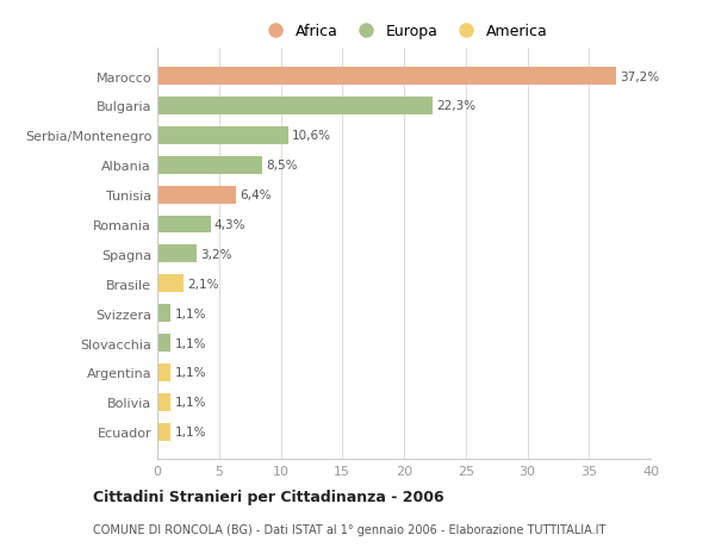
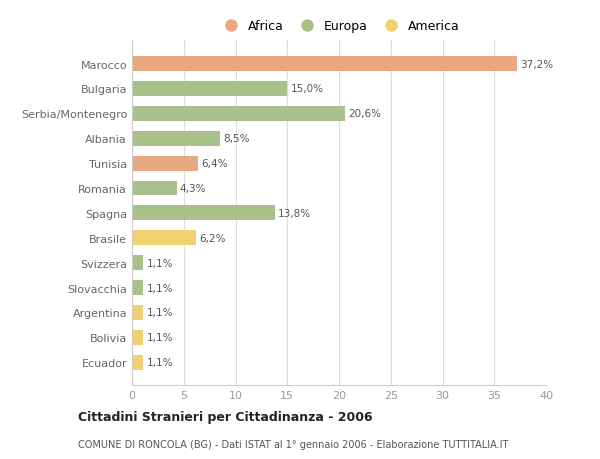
Bulgaria: 22,3% -> 15,0%
Serbia/Montenegro: 10,6% -> 20,6%
Spagna: 3,2% -> 13,8%
Brasile: 2,1% -> 6,2%
